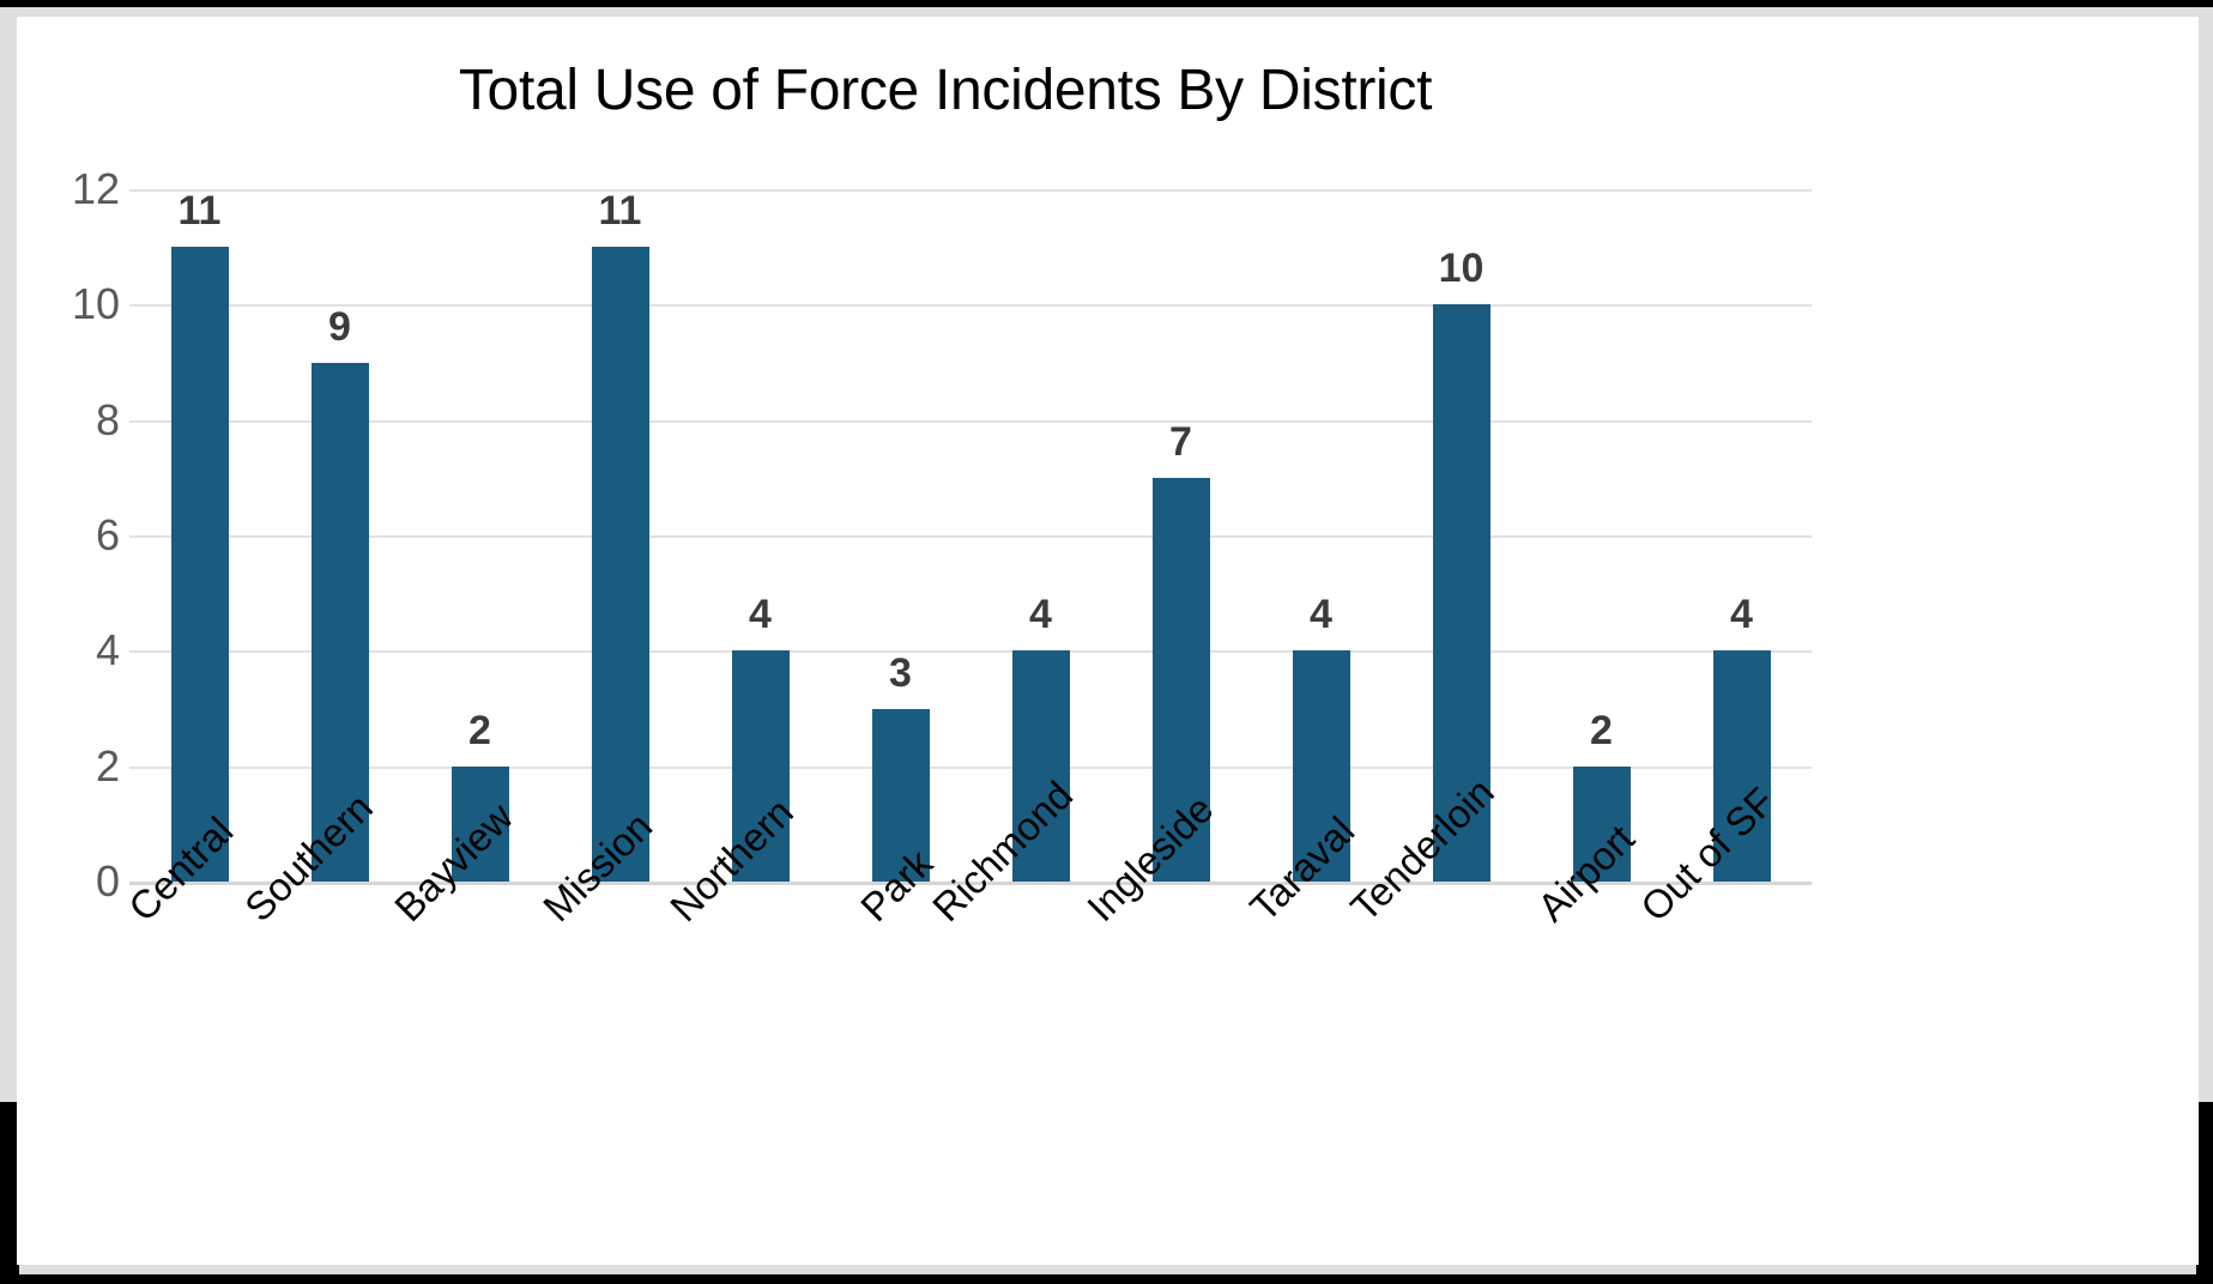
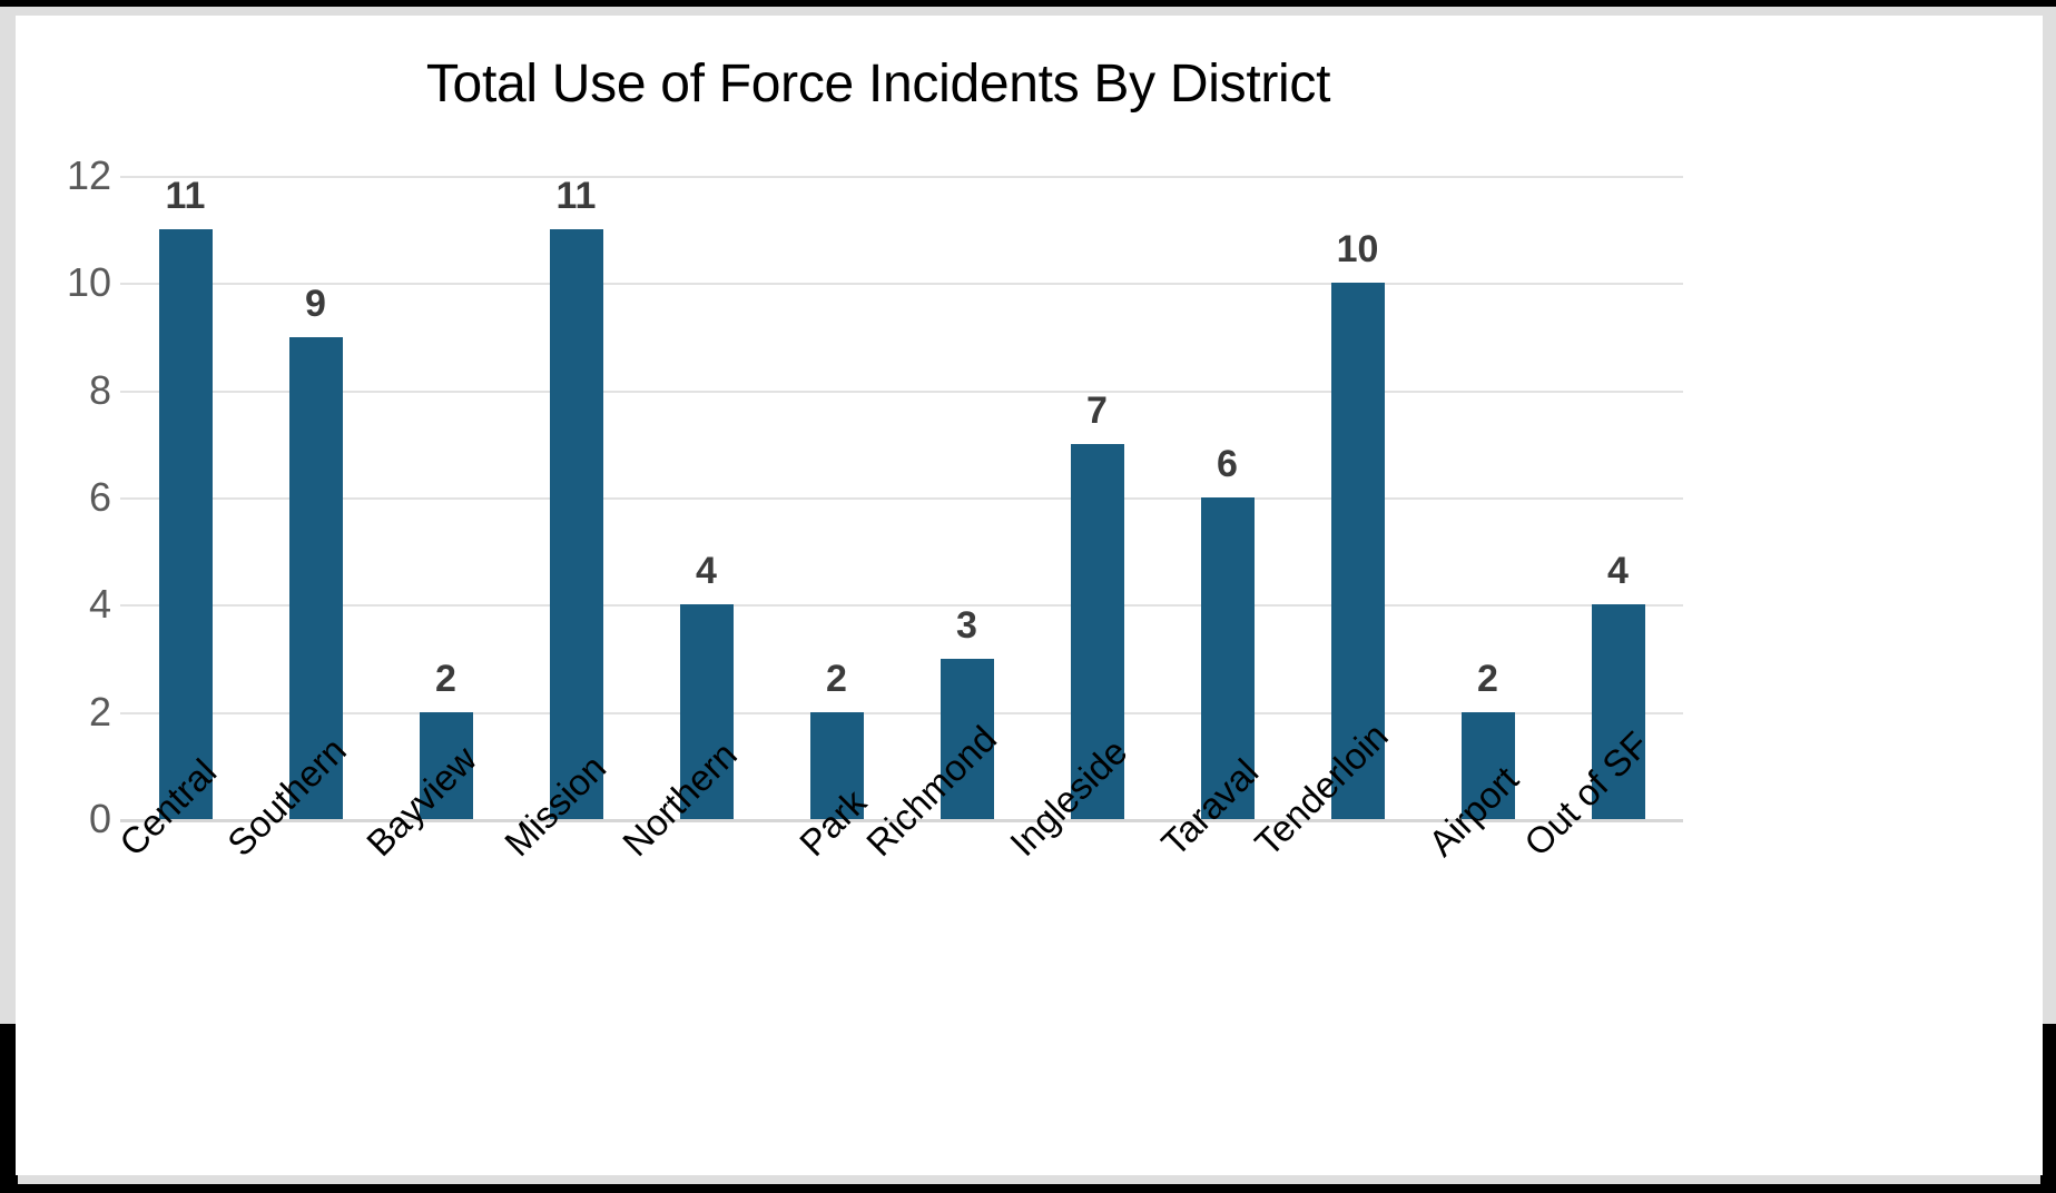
Park: 3 -> 2
Richmond: 4 -> 3
Taraval: 4 -> 6
